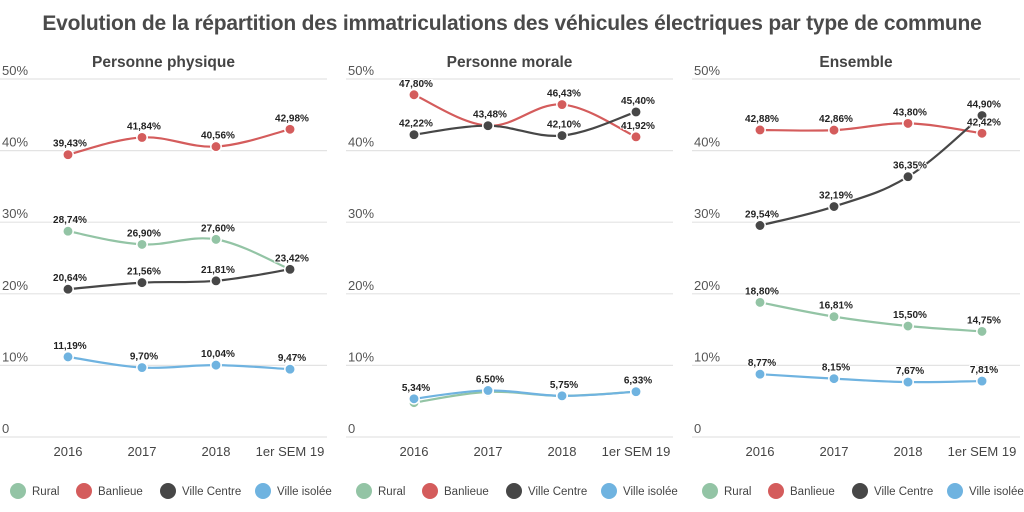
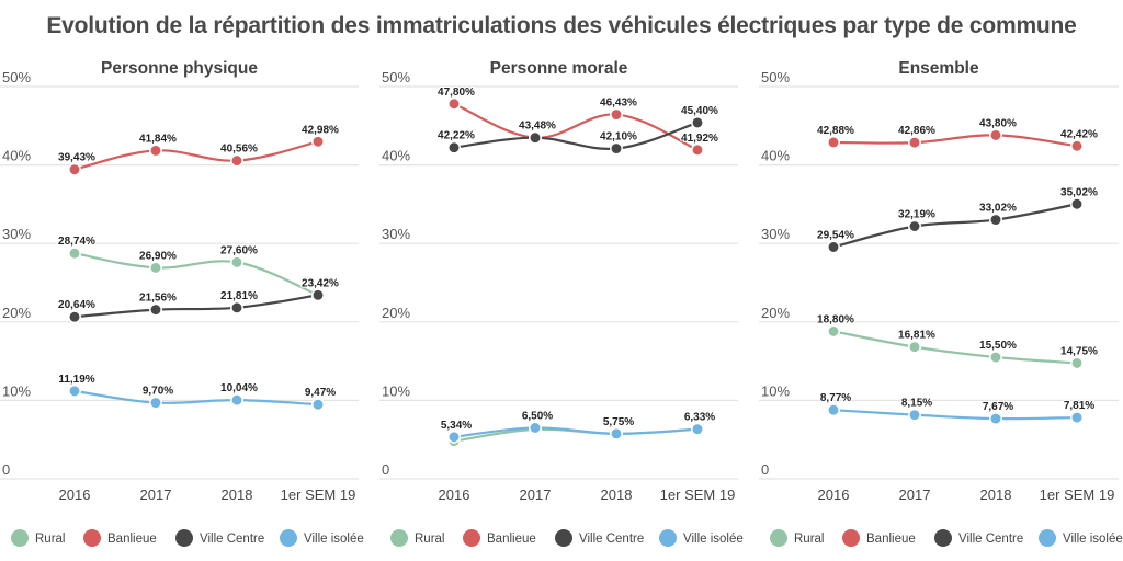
Ensemble/Ville Centre/2018: 36,35% -> 33,02%
Ensemble/Ville Centre/1er SEM 19: 44,90% -> 35,02%
